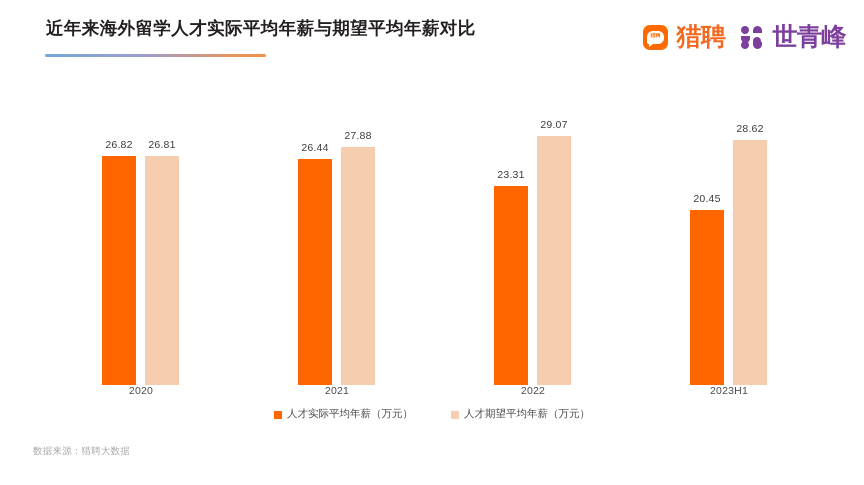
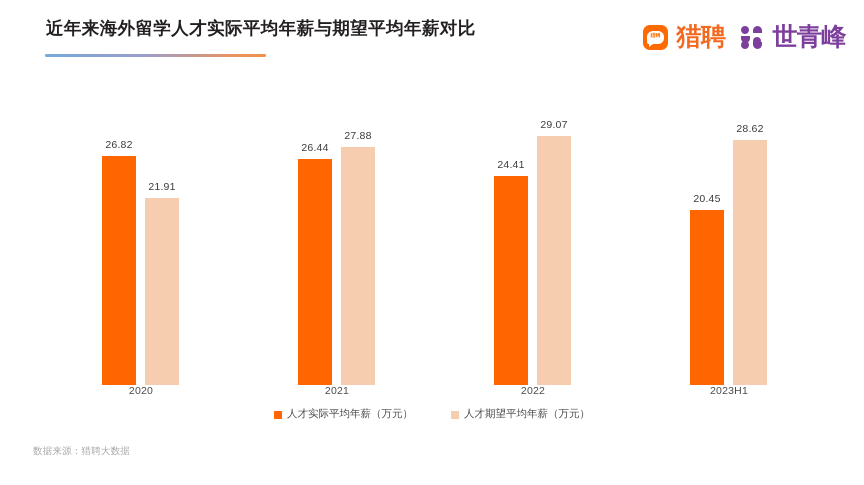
人才期望平均年薪（万元）/2020: 26.81 -> 21.91
人才实际平均年薪（万元）/2022: 23.31 -> 24.41
